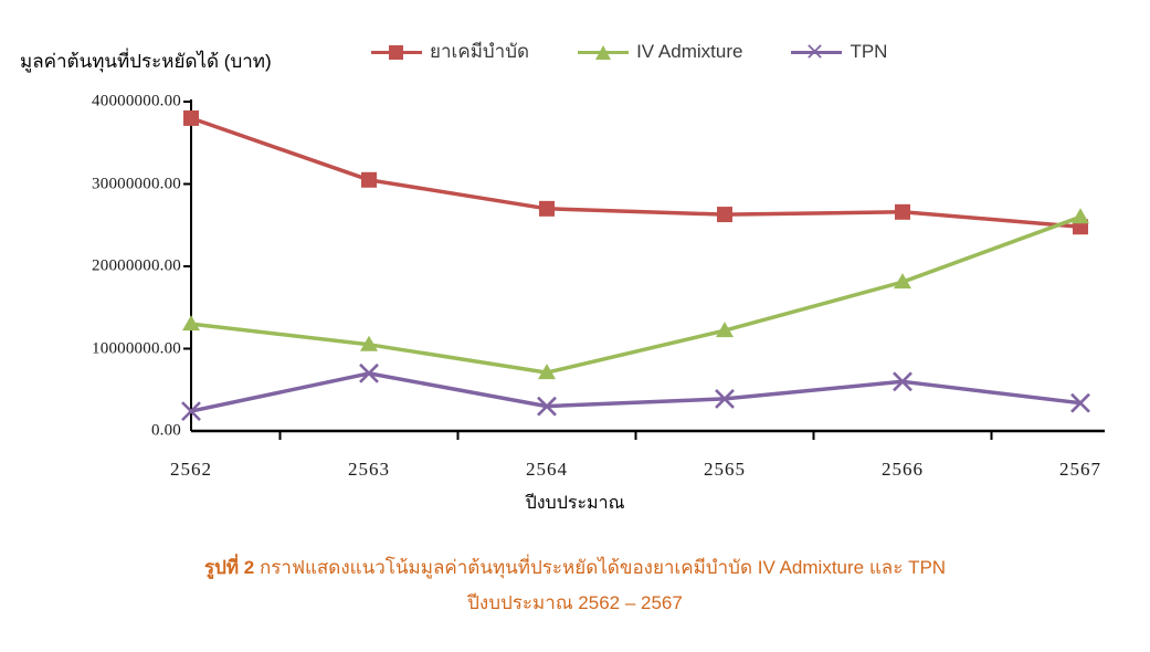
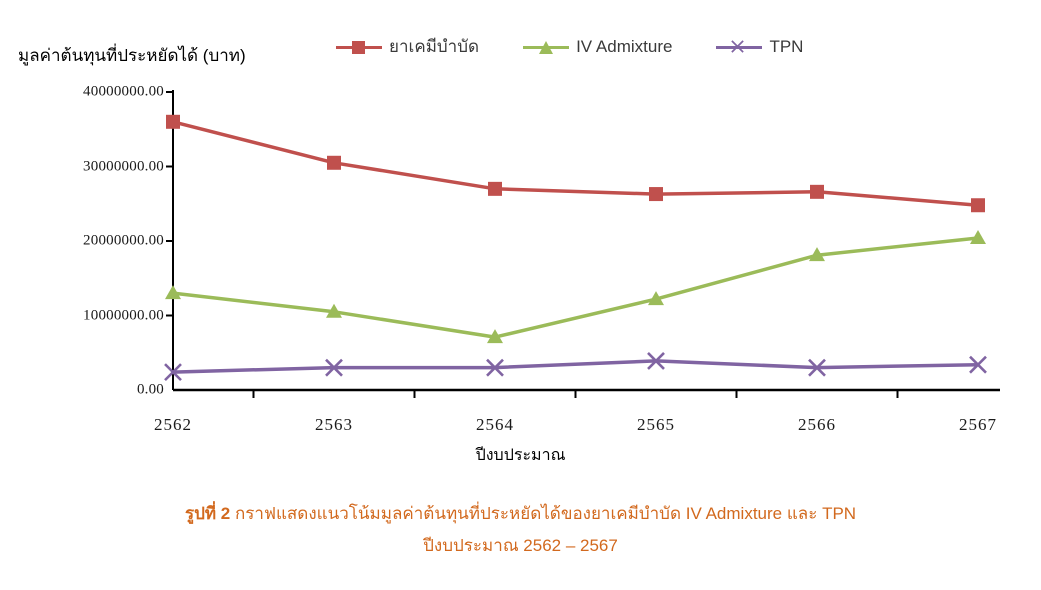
ยาเคมีบำบัด/2562: 38000000 -> 36000000
TPN/2563: 7000000 -> 3000000
TPN/2566: 6000000 -> 3000000
IV Admixture/2567: 26000000 -> 20000000
